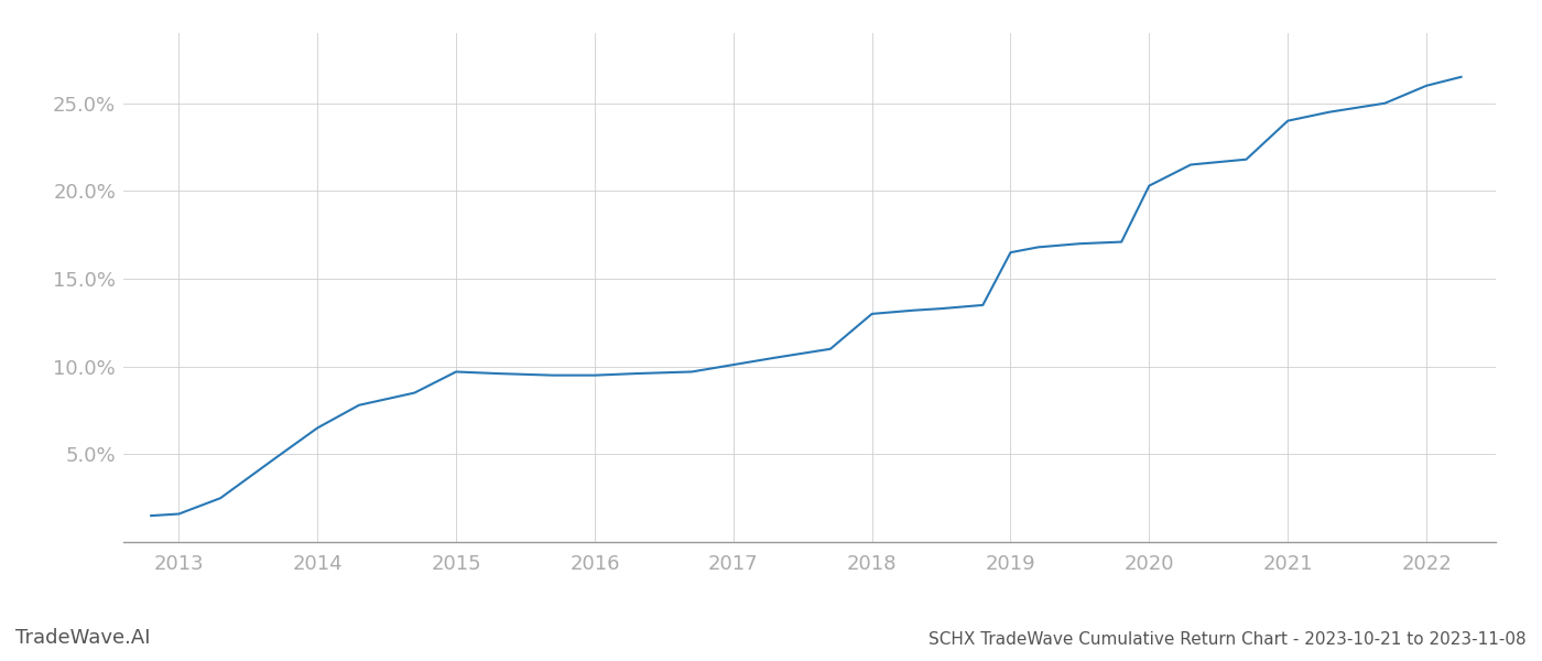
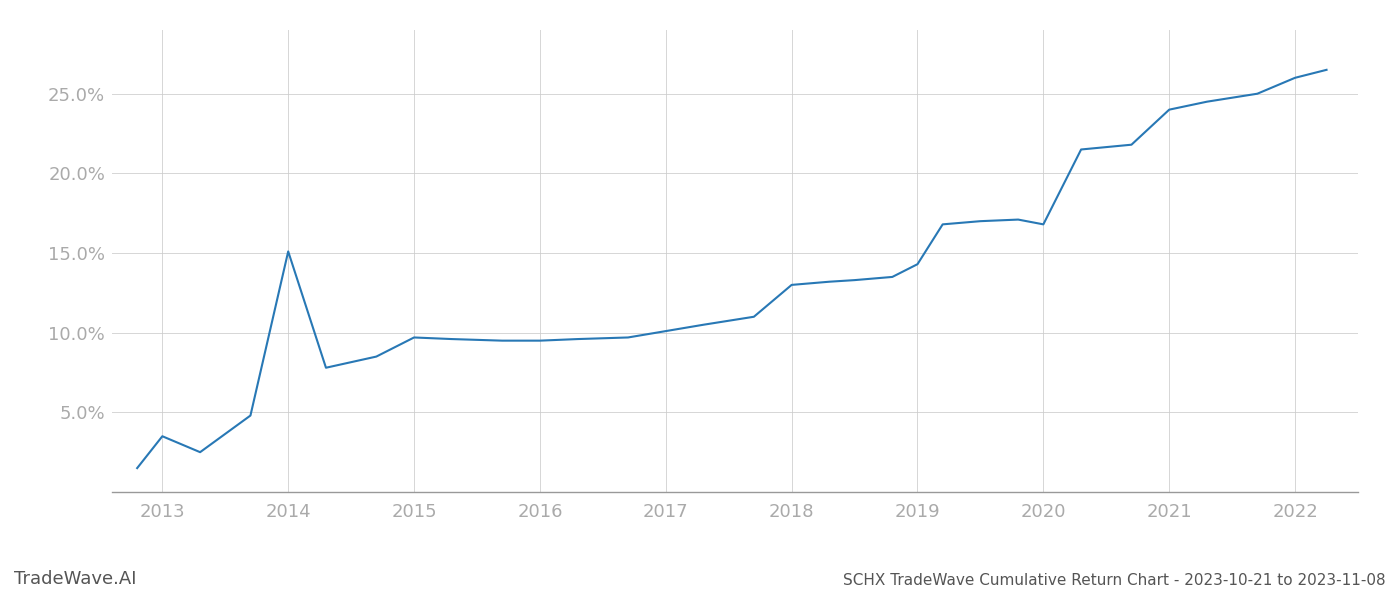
2013: 1.6% -> 3.5%
2014: 6.5% -> 15.1%
2019: 16.5% -> 14.3%
2020: 20.3% -> 16.8%
